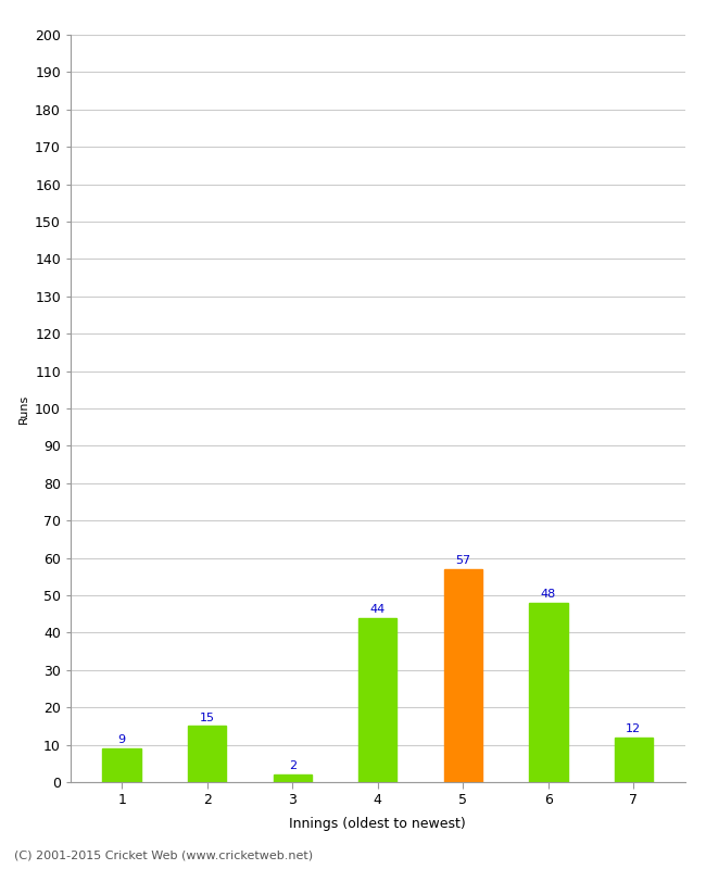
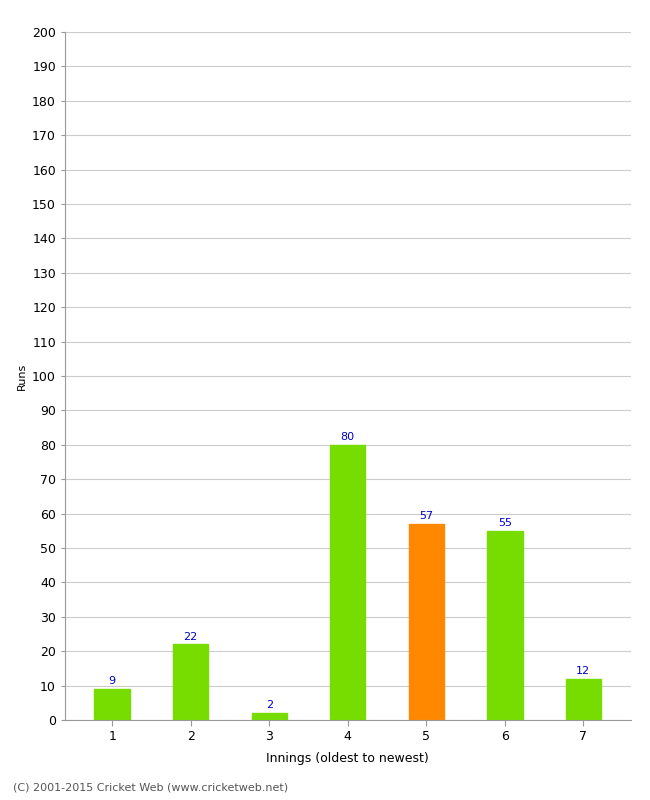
2: 15 -> 22
4: 44 -> 80
6: 48 -> 55
